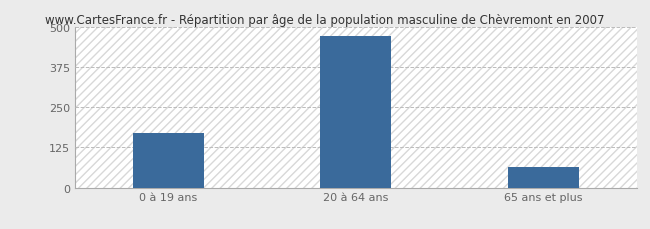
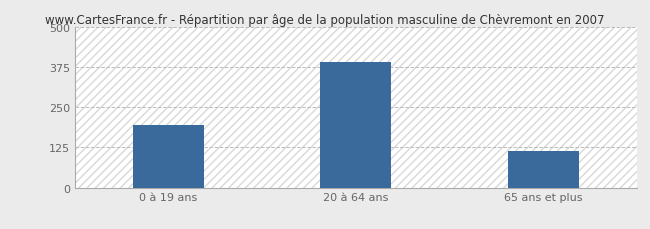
0 à 19 ans: 170 -> 193
20 à 64 ans: 470 -> 390
65 ans et plus: 65 -> 113
